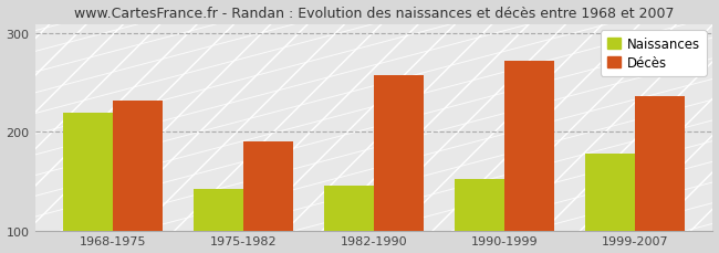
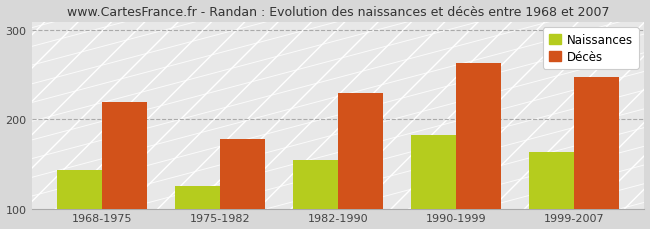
Naissances/1968-1975: 220 -> 143
Décès/1968-1975: 232 -> 220
Naissances/1975-1982: 142 -> 125
Décès/1975-1982: 190 -> 178
Naissances/1982-1990: 146 -> 155
Décès/1982-1990: 258 -> 230
Naissances/1990-1999: 152 -> 183
Décès/1990-1999: 272 -> 263
Naissances/1999-2007: 178 -> 163
Décès/1999-2007: 236 -> 248
